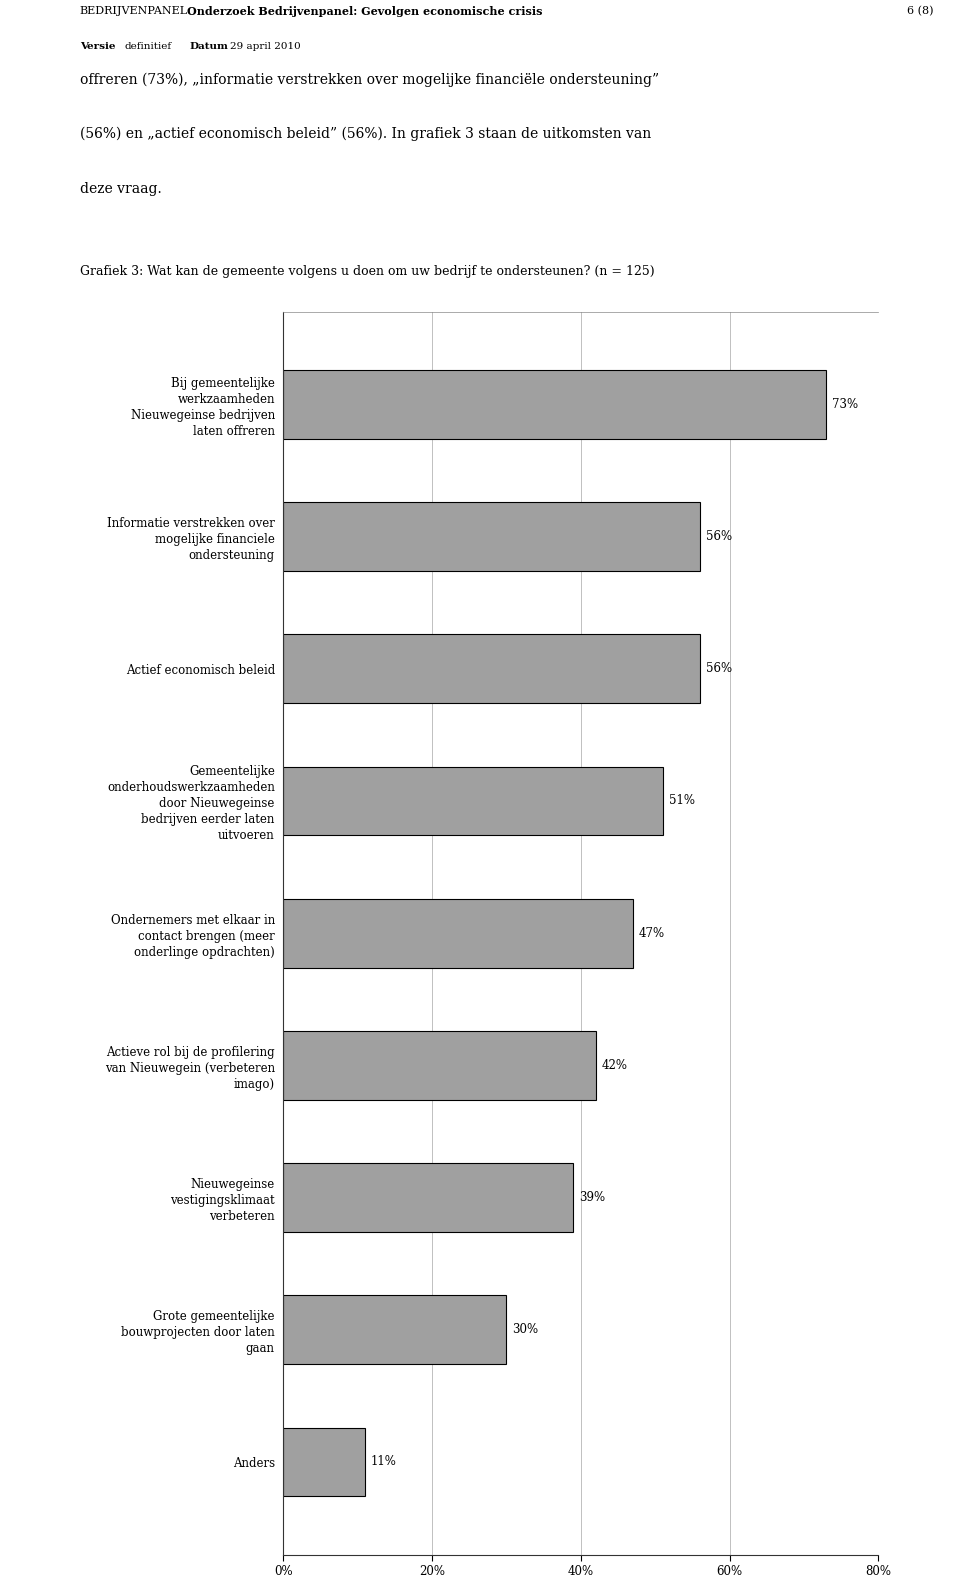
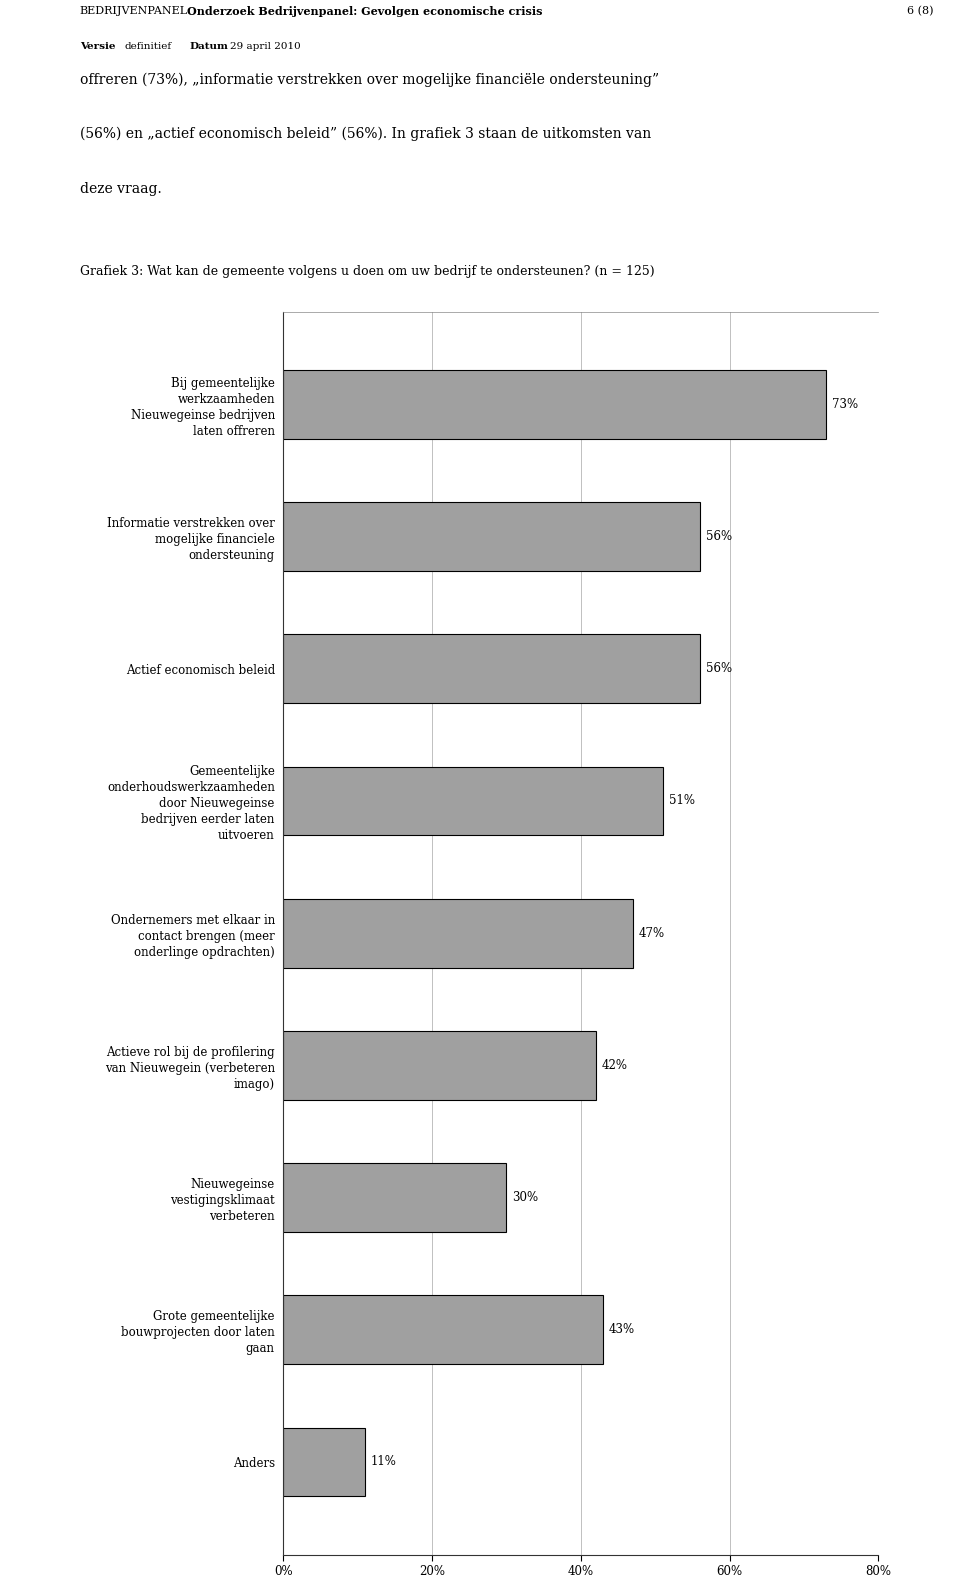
Nieuwegeinse vestigingsklimaat verbeteren: 39% -> 30%
Grote gemeentelijke bouwprojecten door laten gaan: 30% -> 43%
